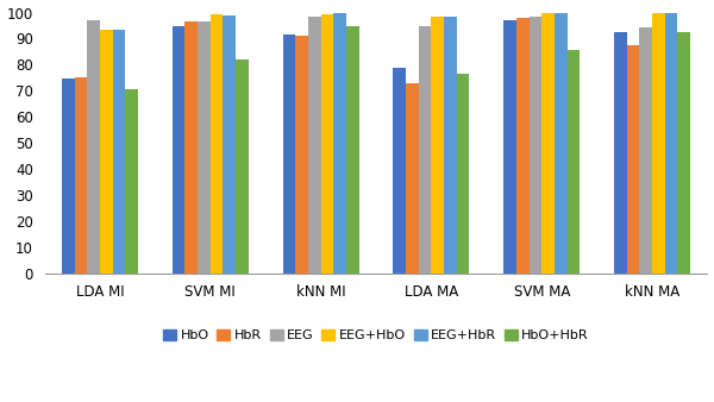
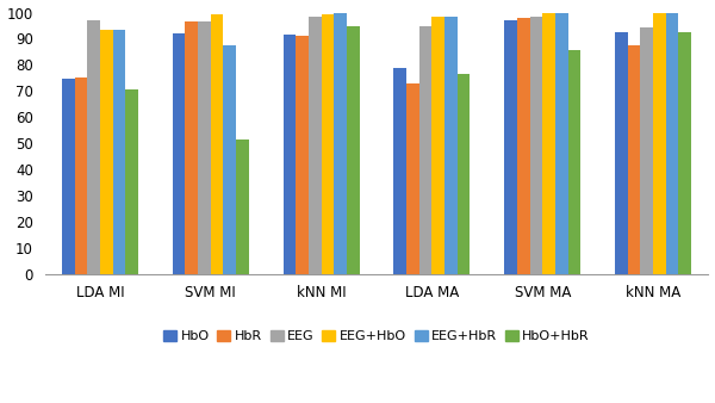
HbO/SVM MI: 95.0 -> 92.0
EEG+HbR/SVM MI: 99.0 -> 87.5
HbO+HbR/SVM MI: 82.0 -> 51.5
